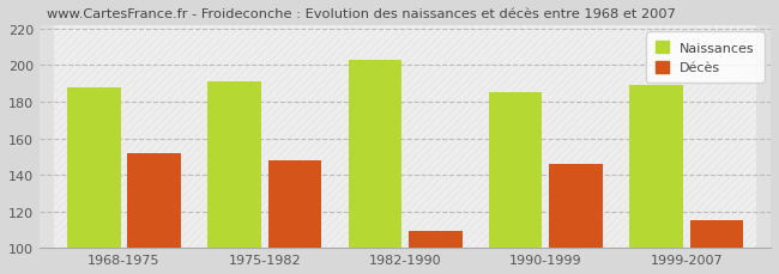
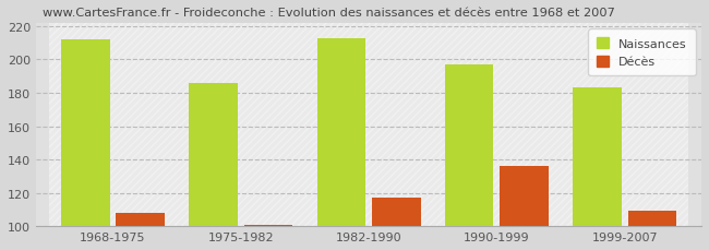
Naissances/1968-1975: 188 -> 212
Décès/1968-1975: 152 -> 108
Naissances/1975-1982: 191 -> 186
Décès/1975-1982: 148 -> 101
Naissances/1982-1990: 203 -> 213
Décès/1982-1990: 109 -> 117
Naissances/1990-1999: 185 -> 197
Décès/1990-1999: 146 -> 136
Naissances/1999-2007: 189 -> 183
Décès/1999-2007: 115 -> 109
